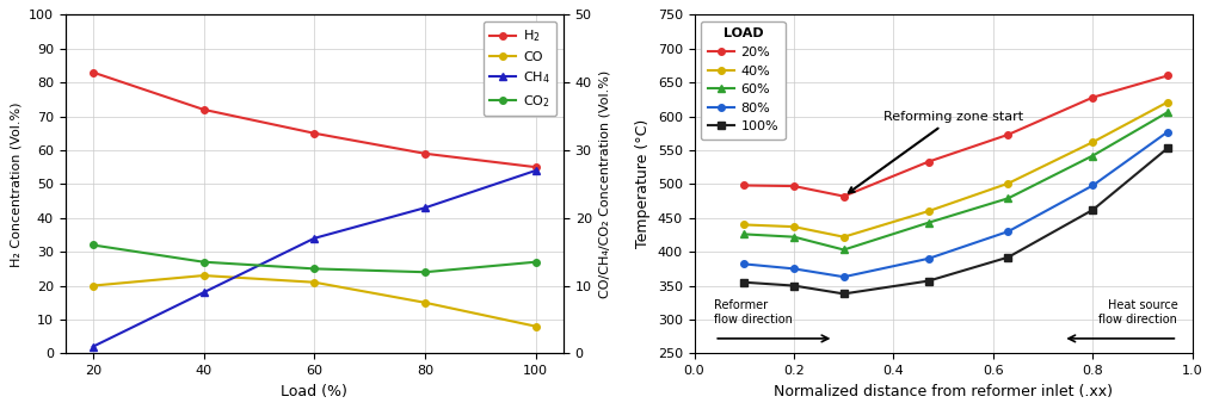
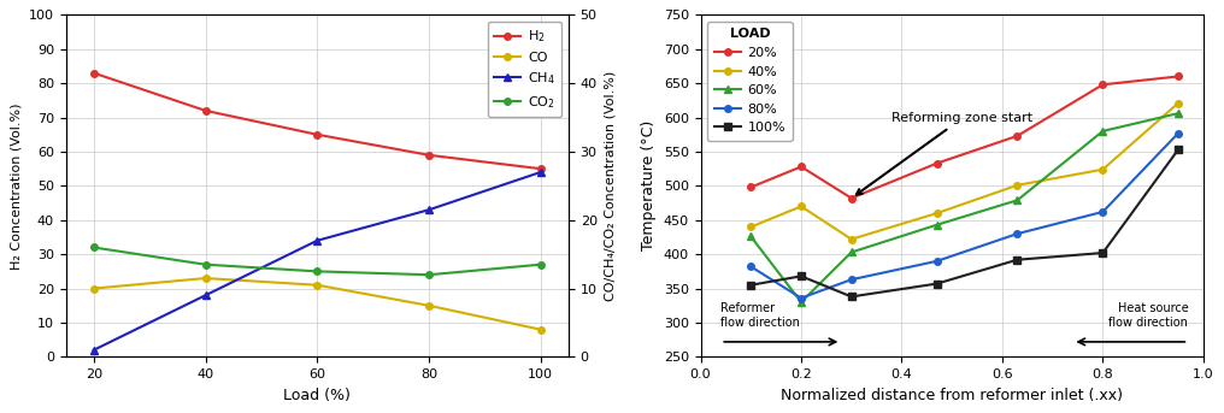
20%/0.2: 497 -> 528
40%/0.2: 437 -> 470
60%/0.2: 422 -> 330
80%/0.2: 375 -> 336
100%/0.2: 350 -> 368
20%/0.8: 628 -> 648
40%/0.8: 562 -> 524
60%/0.8: 542 -> 580
80%/0.8: 498 -> 462
100%/0.8: 462 -> 402
